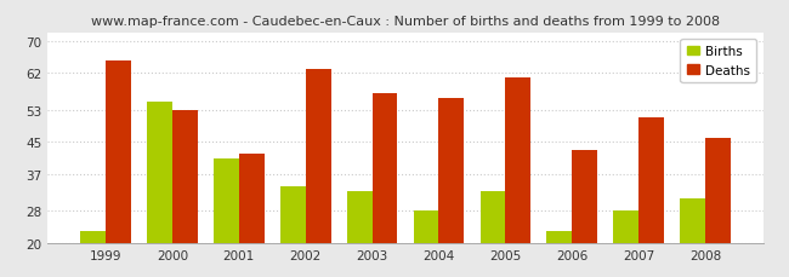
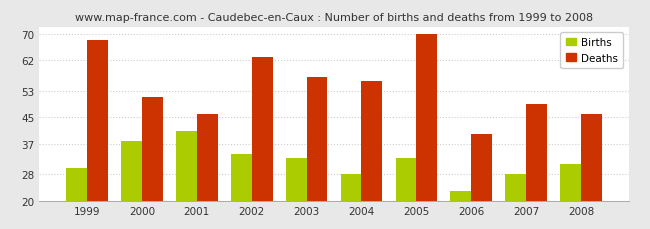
Births/1999: 23 -> 30
Deaths/1999: 65 -> 68
Births/2000: 55 -> 38
Deaths/2000: 53 -> 51
Deaths/2001: 42 -> 46
Deaths/2005: 61 -> 70
Deaths/2006: 43 -> 40
Deaths/2007: 51 -> 49
